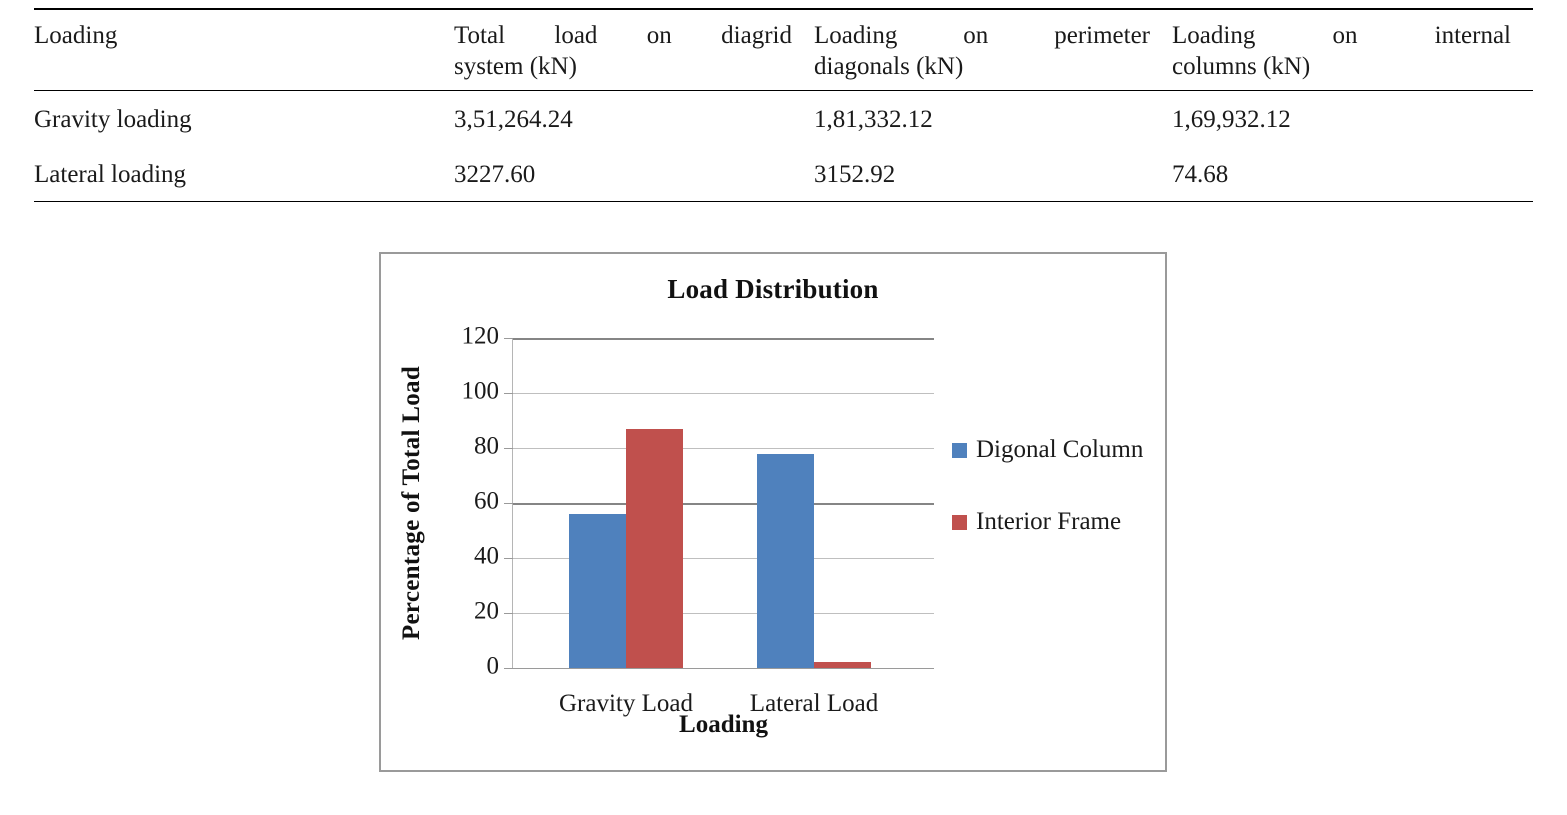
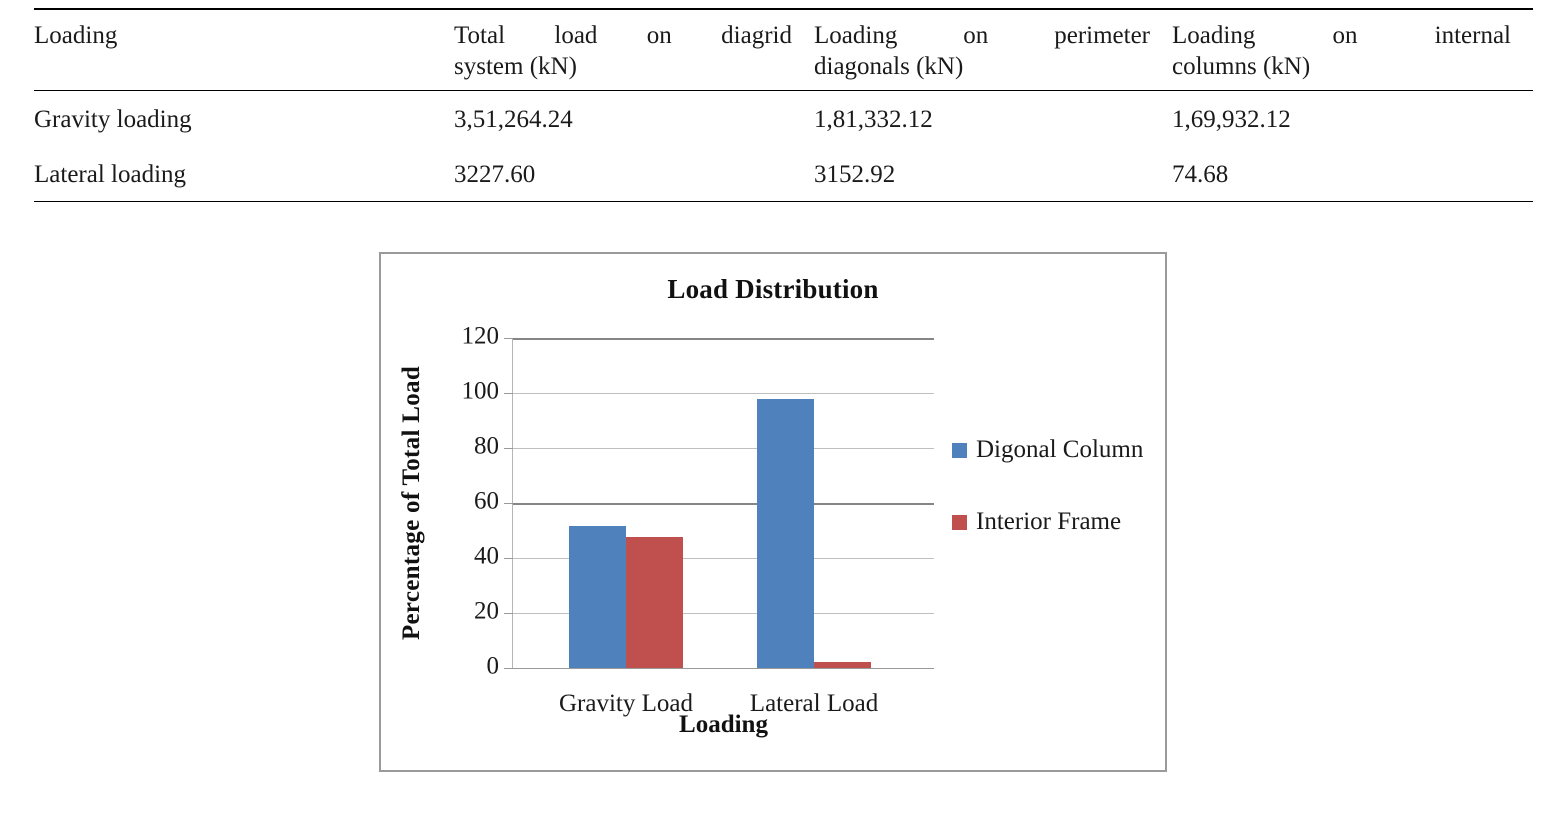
Digonal Column/Gravity Load: 56 -> 52
Interior Frame/Gravity Load: 87 -> 48
Digonal Column/Lateral Load: 78 -> 98
